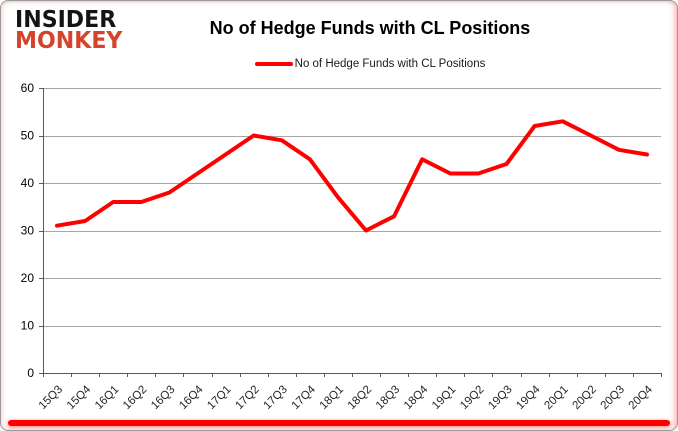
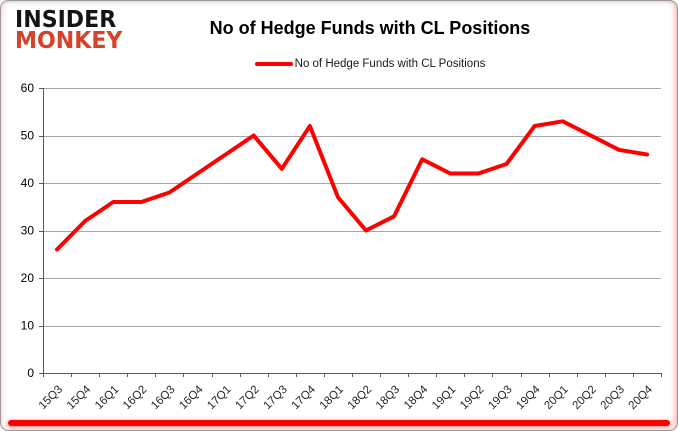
15Q3: 31 -> 26
17Q3: 49 -> 43
17Q4: 45 -> 52
